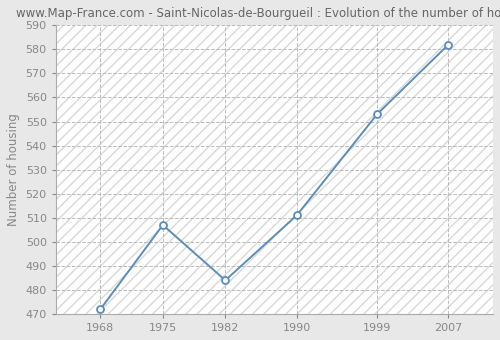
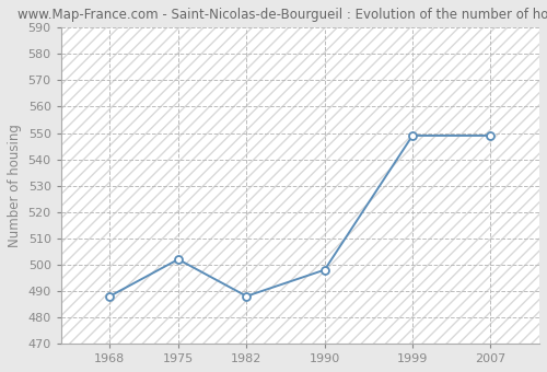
1968: 472 -> 488
1975: 507 -> 502
1982: 484 -> 488
1990: 511 -> 498
1999: 553 -> 549
2007: 582 -> 549
